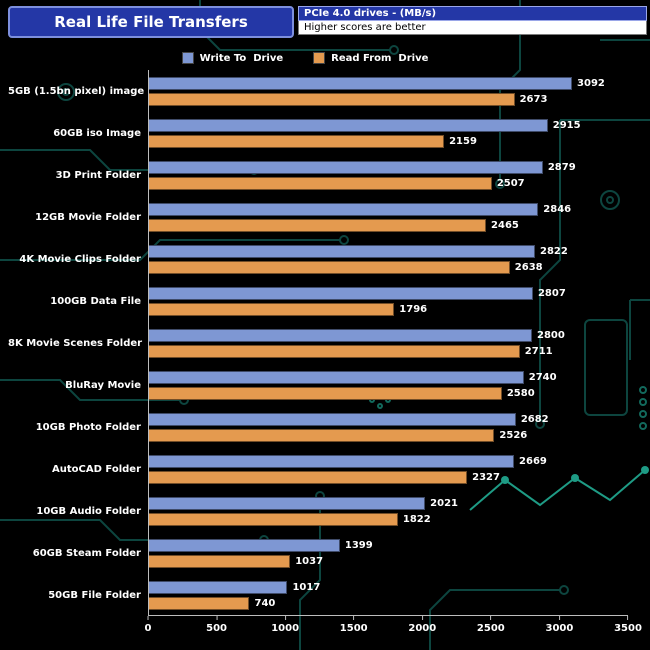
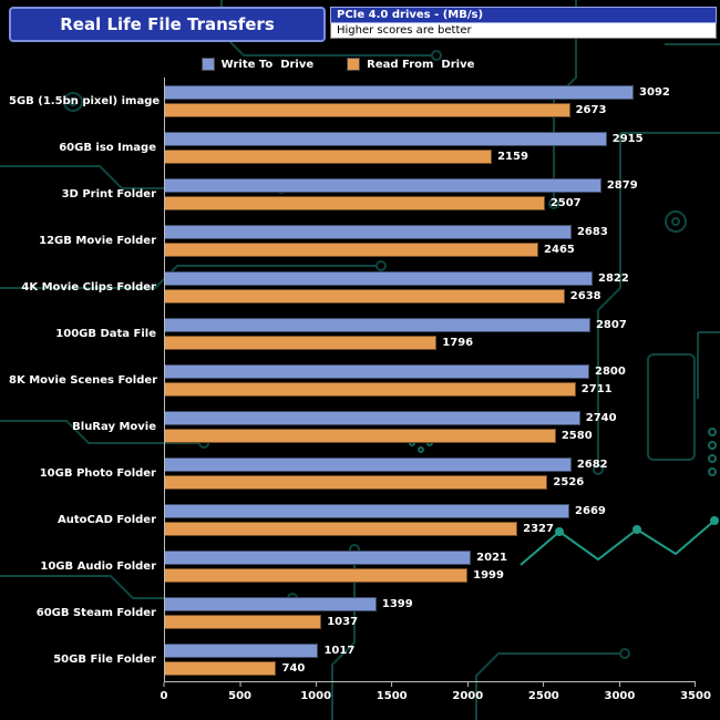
Write To Drive/12GB Movie Folder: 2846 -> 2683
Read From Drive/10GB Audio Folder: 1822 -> 1999
